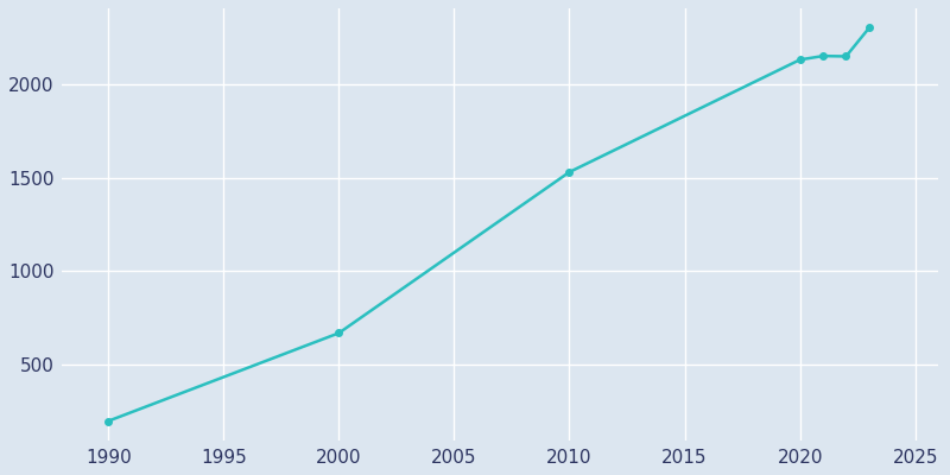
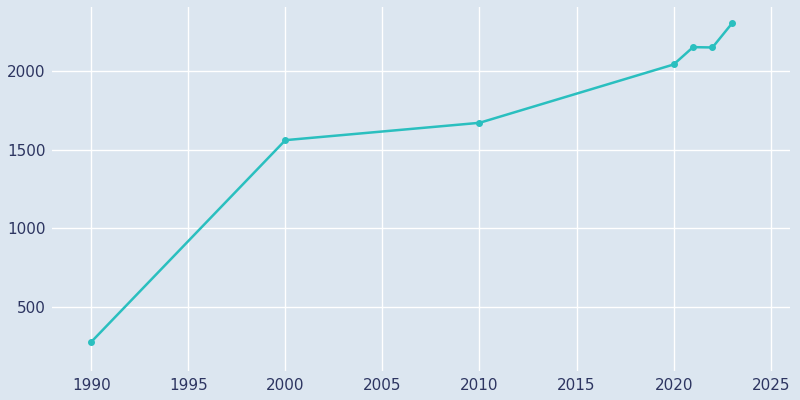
1990: 200 -> 280
2000: 670 -> 1560
2010: 1530 -> 1670
2020: 2130 -> 2040
